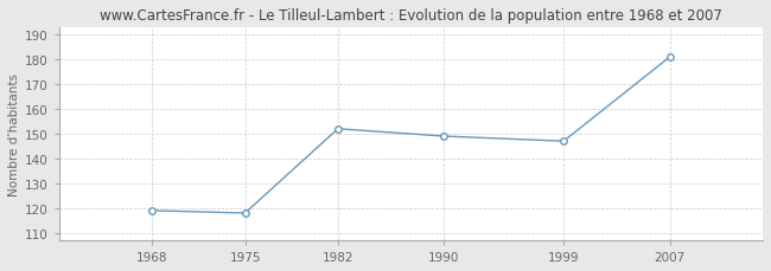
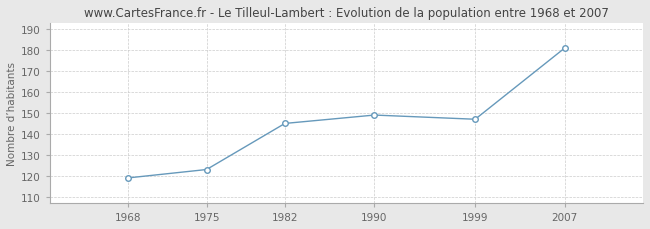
1975: 118 -> 123
1982: 152 -> 145
